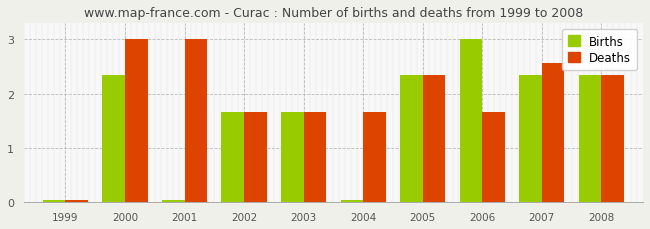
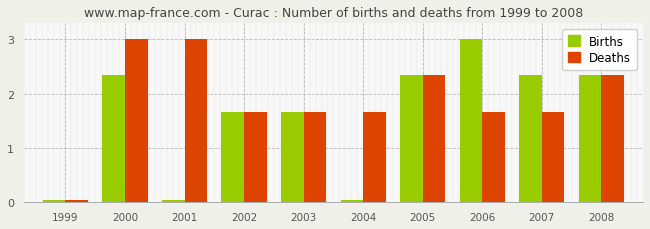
Deaths/2007: 2.56 -> 1.67
